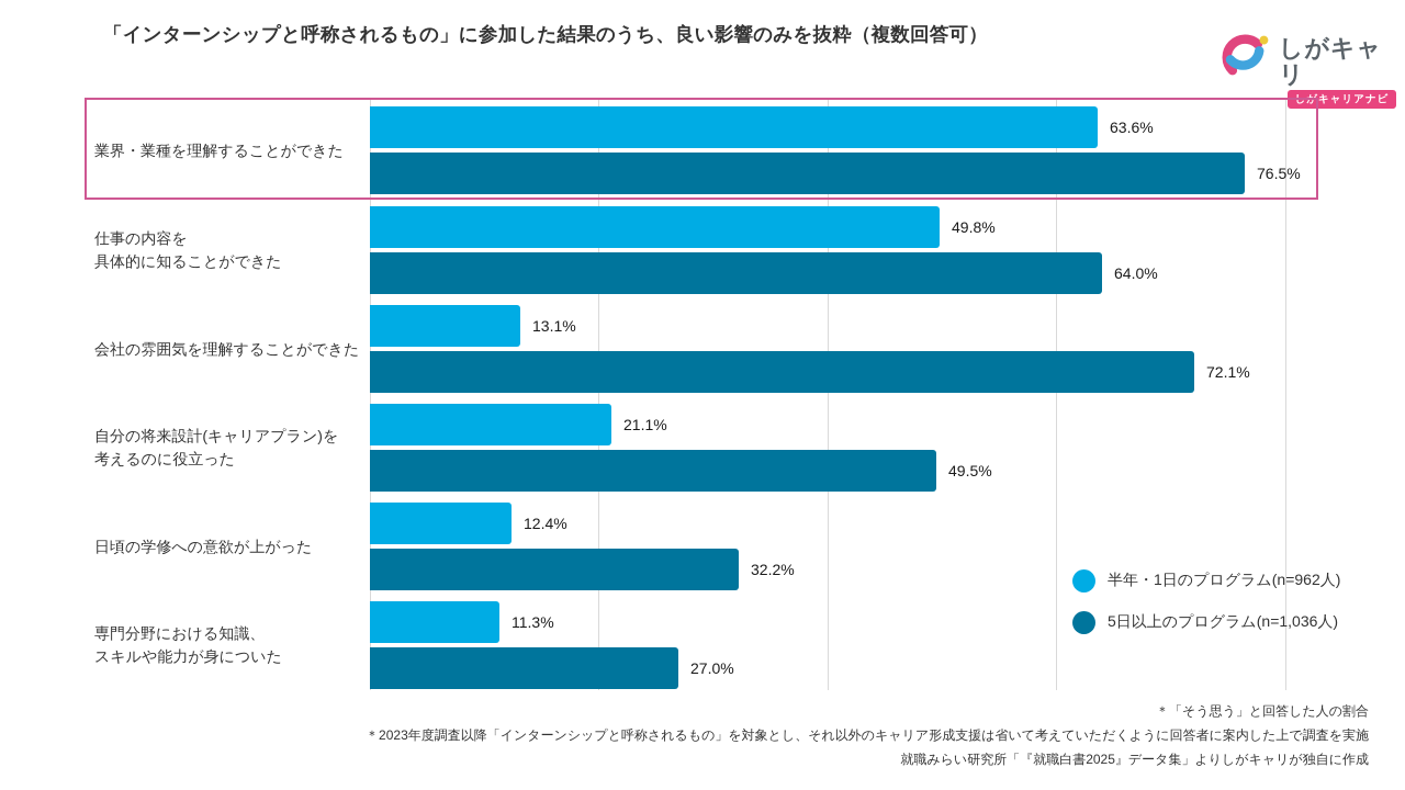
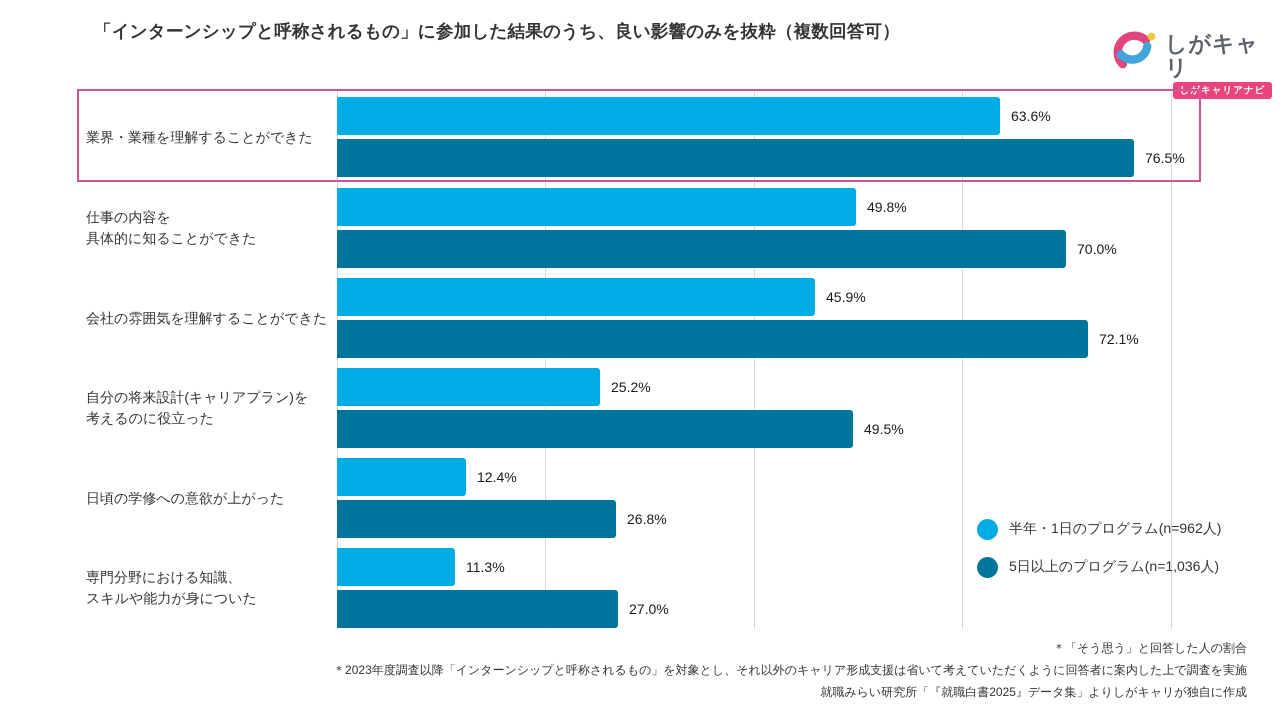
5日以上のプログラム(n=1,036人)/仕事の内容を 具体的に知ることができた: 64.0% -> 70.0%
半年・1日のプログラム(n=962人)/会社の雰囲気を理解することができた: 13.1% -> 45.9%
半年・1日のプログラム(n=962人)/自分の将来設計(キャリアプラン)を 考えるのに役立った: 21.1% -> 25.2%
5日以上のプログラム(n=1,036人)/日頃の学修への意欲が上がった: 32.2% -> 26.8%
